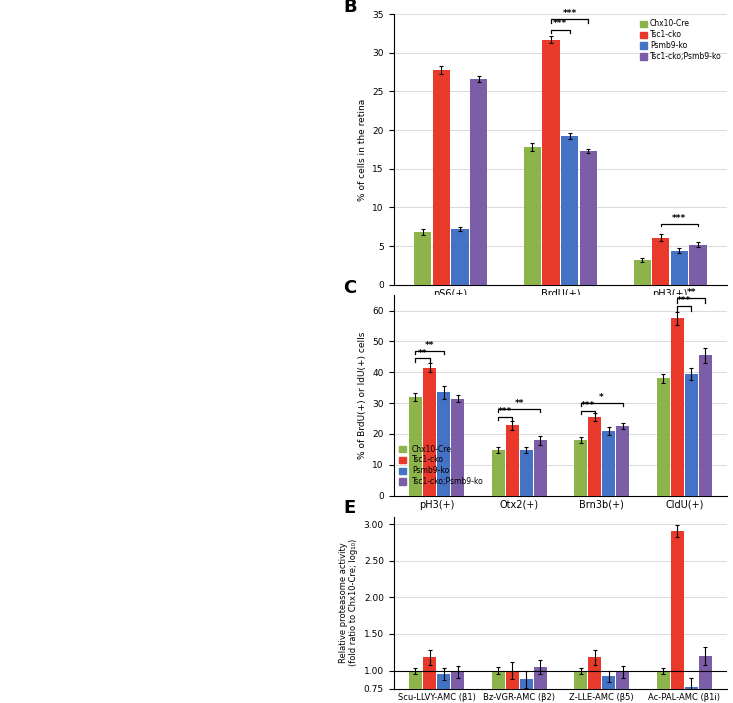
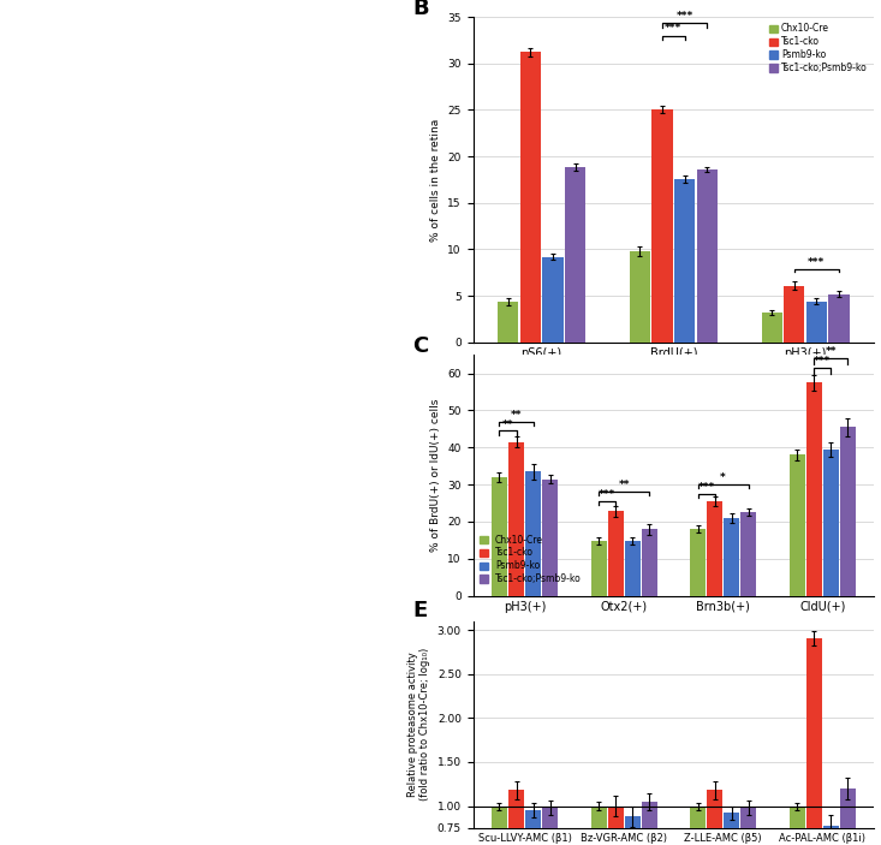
Chx10-Cre/pS6(+): 6.8 -> 4.4
Tsc1-cko/pS6(+): 27.8 -> 31.2
Psmb9-ko/pS6(+): 7.2 -> 9.2
Tsc1-cko;Psmb9-ko/pS6(+): 26.6 -> 18.8
Chx10-Cre/BrdU(+): 17.8 -> 9.8
Tsc1-cko/BrdU(+): 31.7 -> 25.0
Psmb9-ko/BrdU(+): 19.2 -> 17.6
Tsc1-cko;Psmb9-ko/BrdU(+): 17.3 -> 18.6
